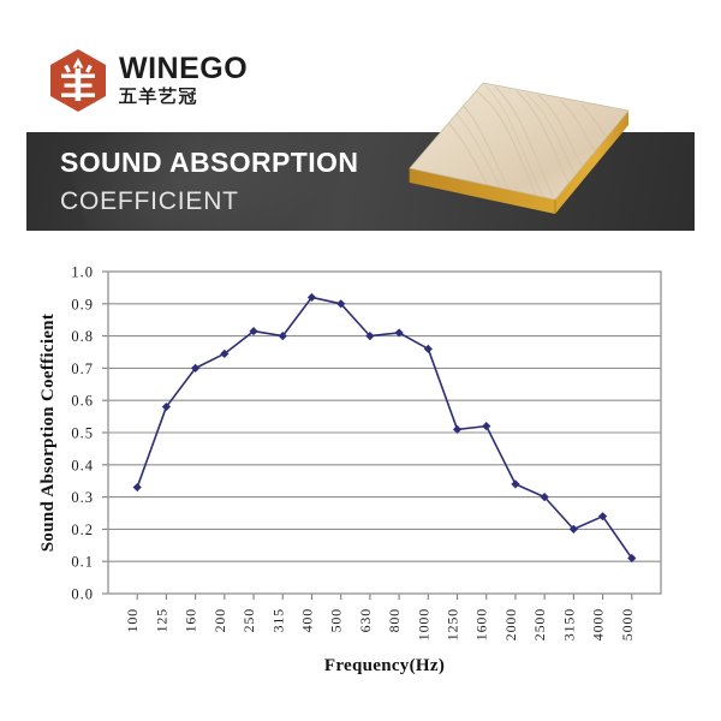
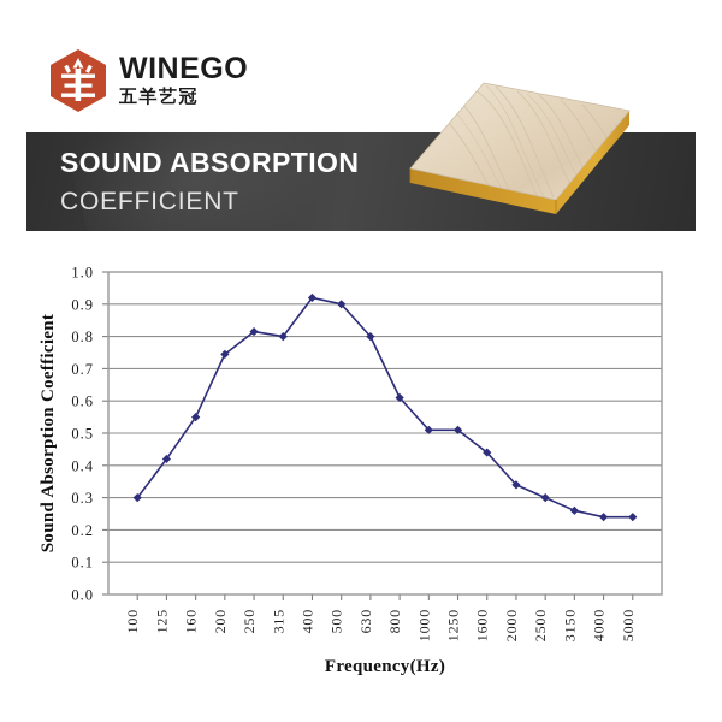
100: 0.33 -> 0.30
125: 0.58 -> 0.42
160: 0.70 -> 0.55
800: 0.81 -> 0.61
1000: 0.76 -> 0.51
1600: 0.52 -> 0.44
3150: 0.20 -> 0.26
5000: 0.11 -> 0.24
